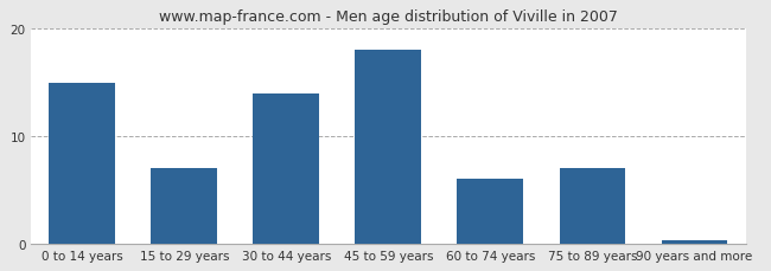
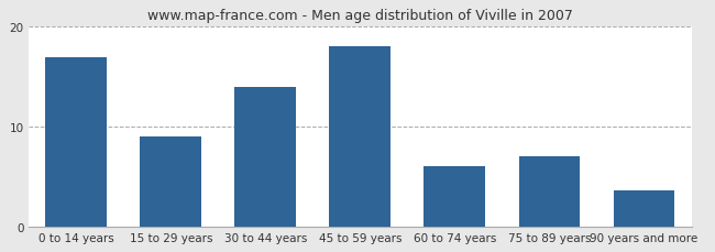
0 to 14 years: 15.0 -> 17.0
15 to 29 years: 7.0 -> 9.0
90 years and more: 0.3 -> 3.6
